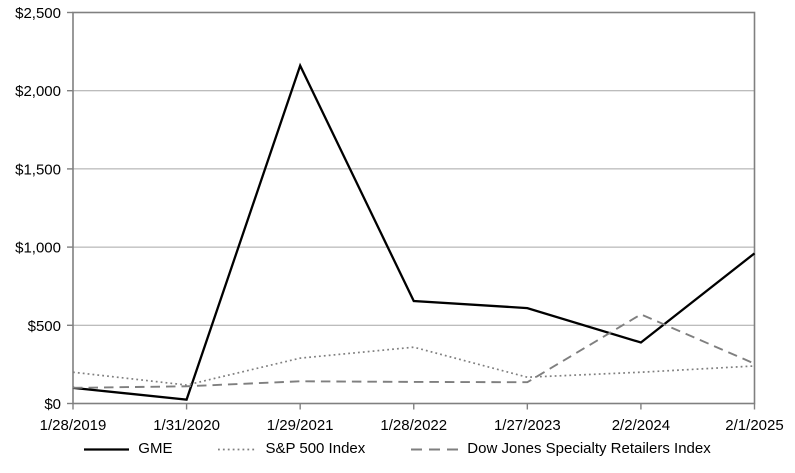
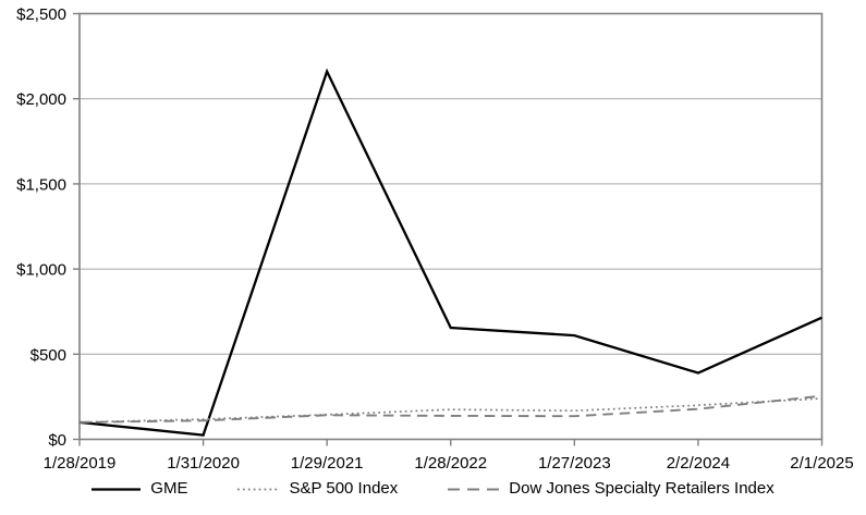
S&P 500 Index/1/28/2019: $200 -> $100
S&P 500 Index/1/29/2021: $290 -> $140
S&P 500 Index/1/28/2022: $360 -> $180
Dow Jones Specialty Retailers Index/2/2/2024: $570 -> $180
GME/2/1/2025: $960 -> $720
